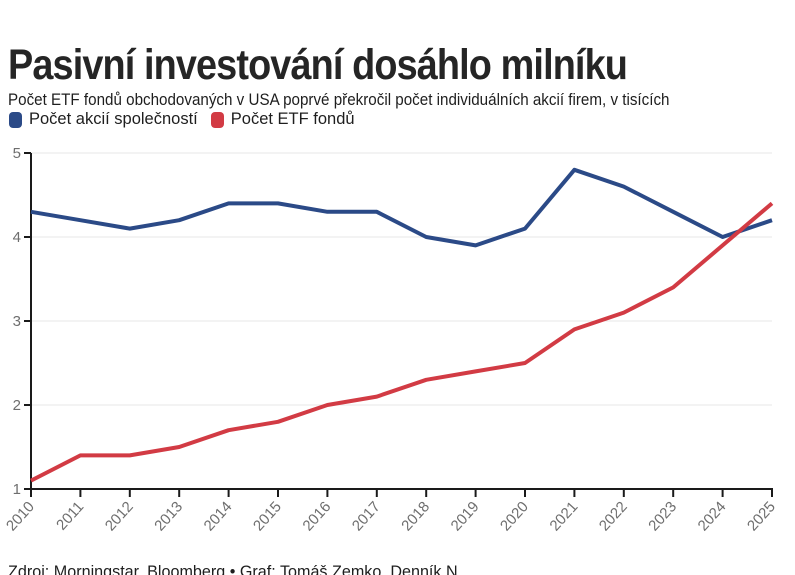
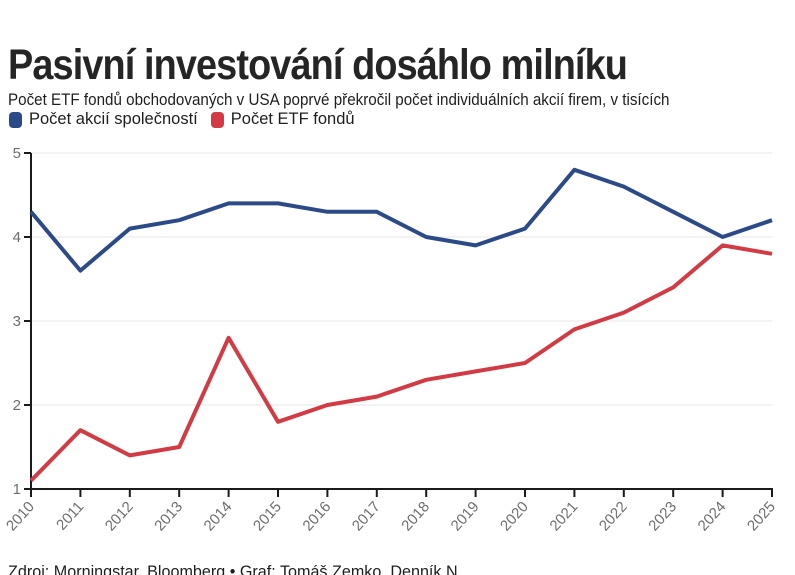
Počet akcií společností/2011: 4.2 -> 3.6
Počet ETF fondů/2011: 1.4 -> 1.7
Počet ETF fondů/2014: 1.7 -> 2.8
Počet ETF fondů/2025: 4.4 -> 3.8
